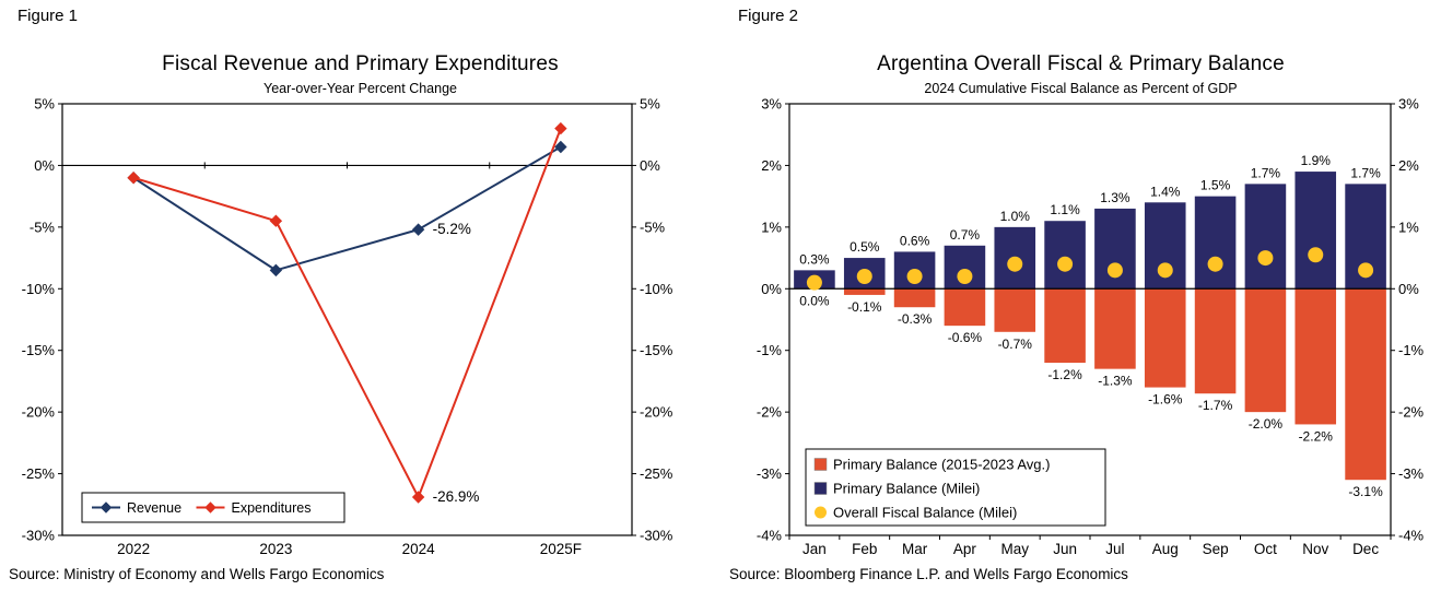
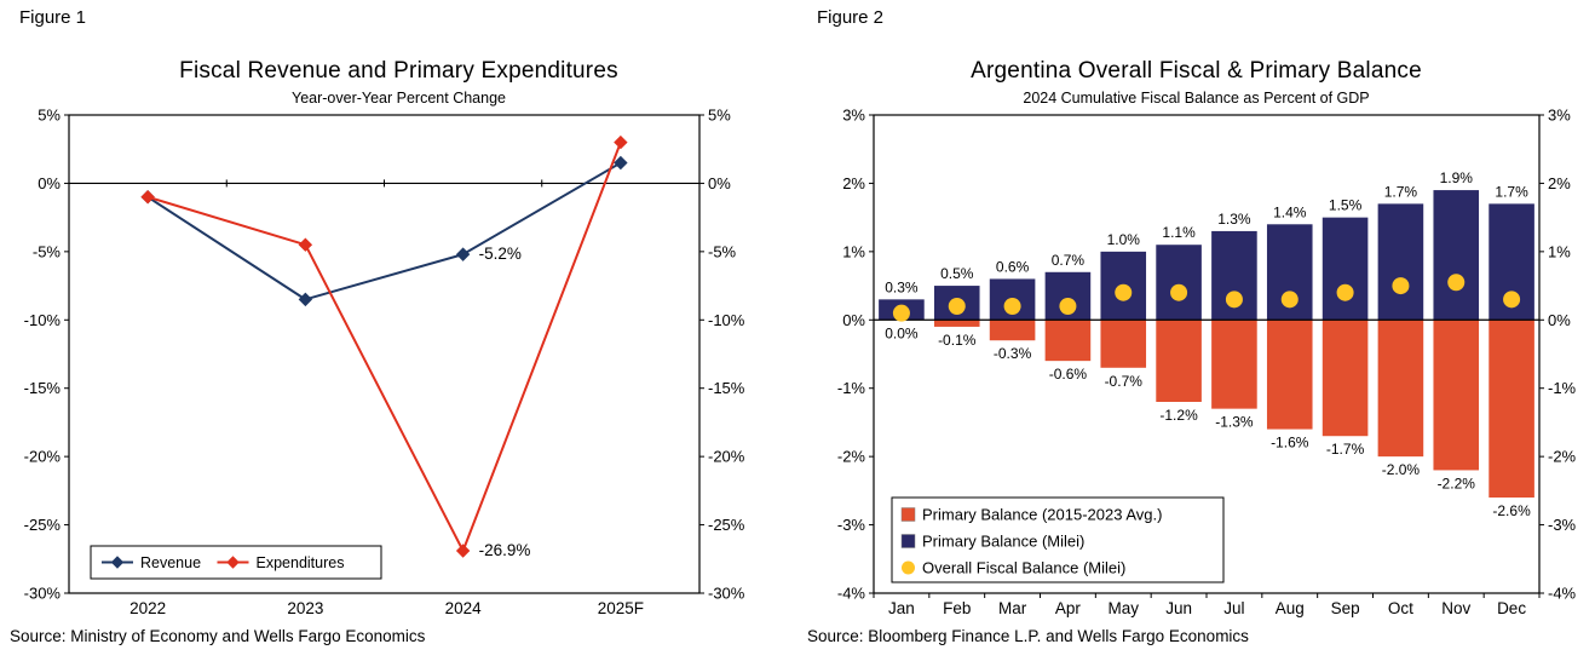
Argentina Overall Fiscal & Primary Balance/Primary Balance (2015-2023 Avg.)/Dec: -3.1% -> -2.6%
